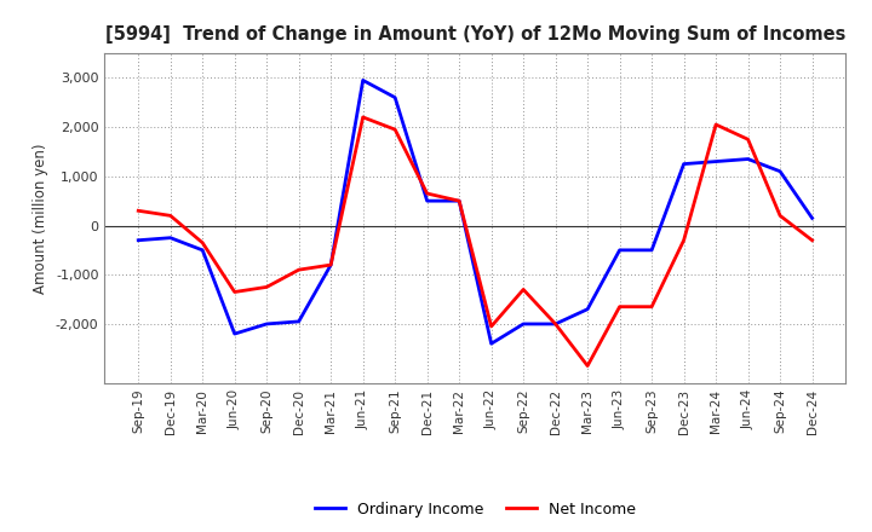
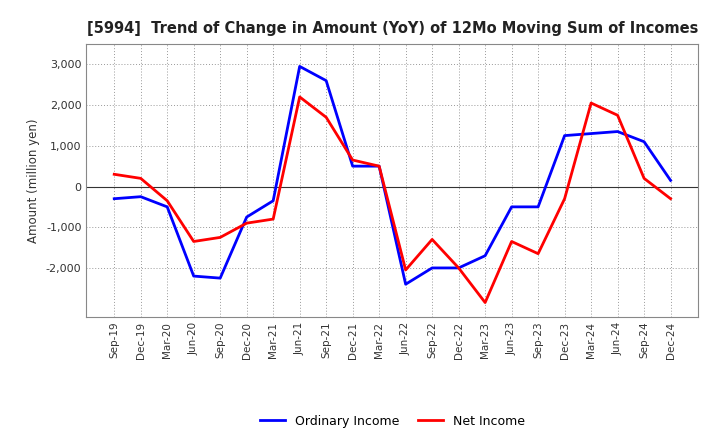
Ordinary Income/Sep-20: -2,000 -> -2,250
Ordinary Income/Dec-20: -1,950 -> -750
Ordinary Income/Mar-21: -800 -> -350
Net Income/Sep-21: 1,950 -> 1,700
Net Income/Jun-23: -1,650 -> -1,350
